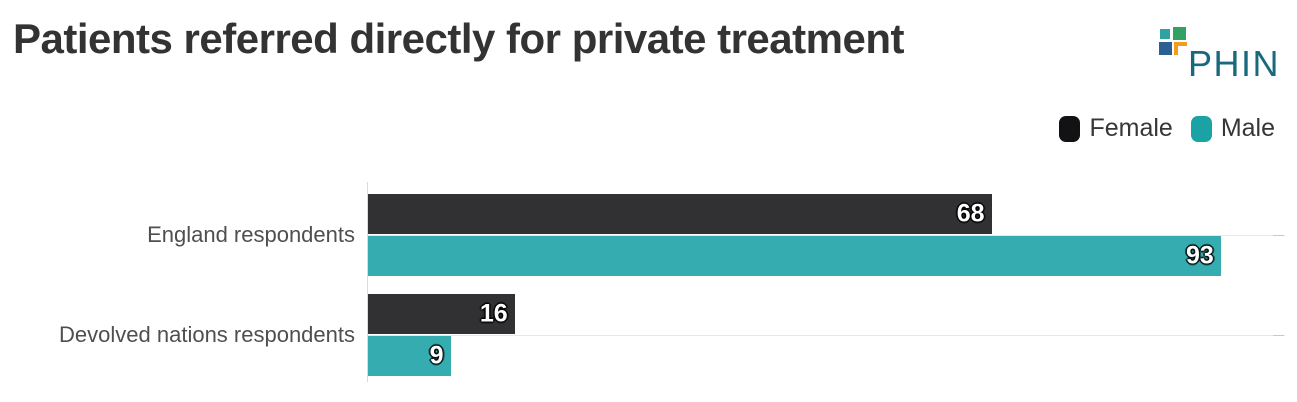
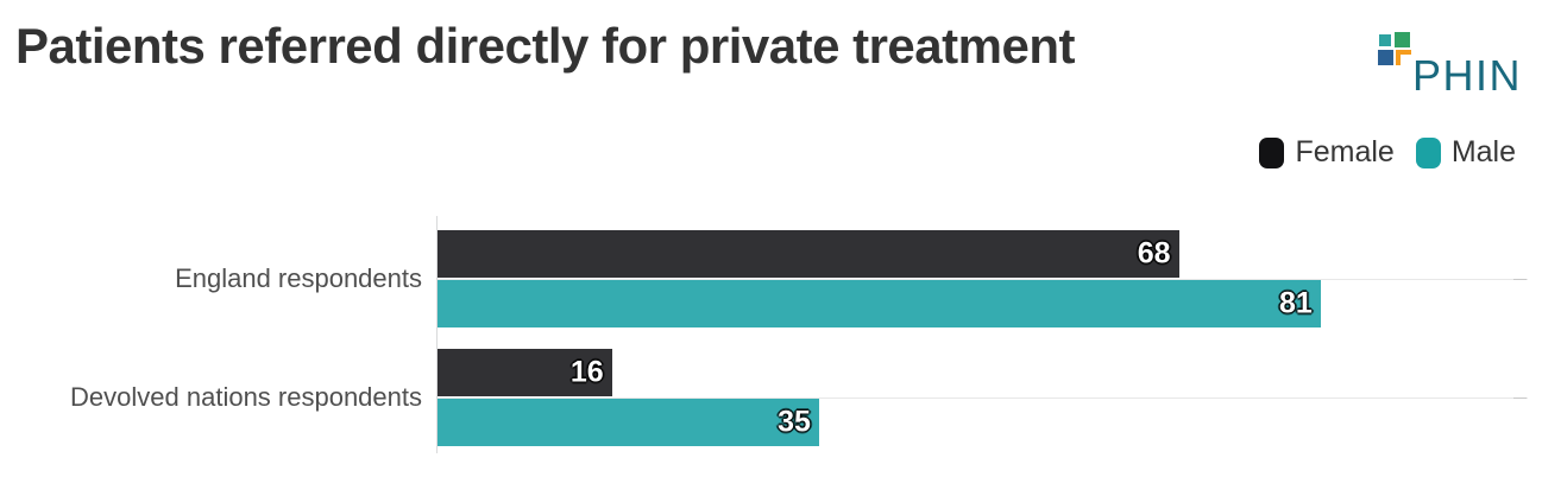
Male/England respondents: 93 -> 81
Male/Devolved nations respondents: 9 -> 35
